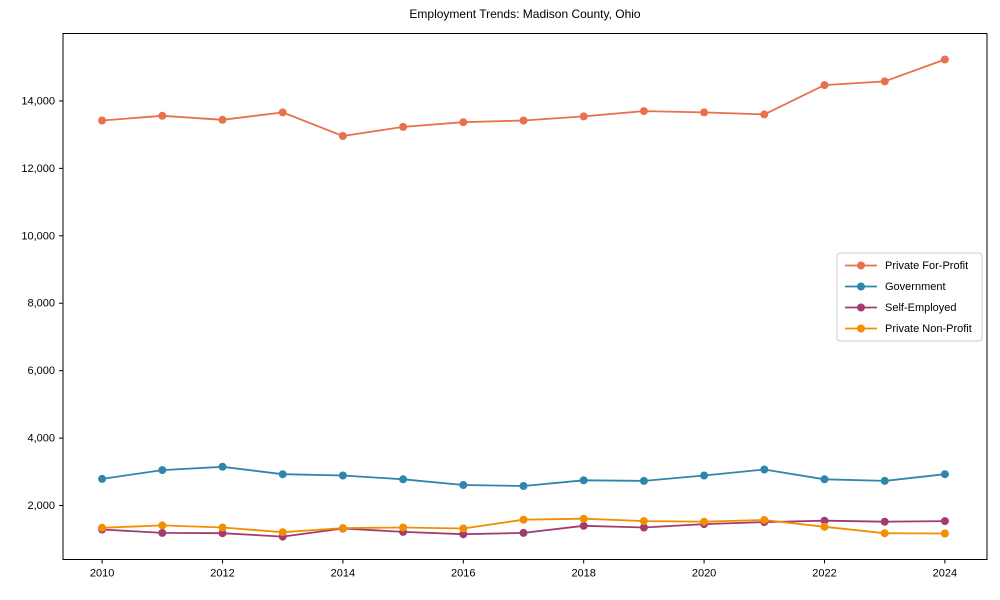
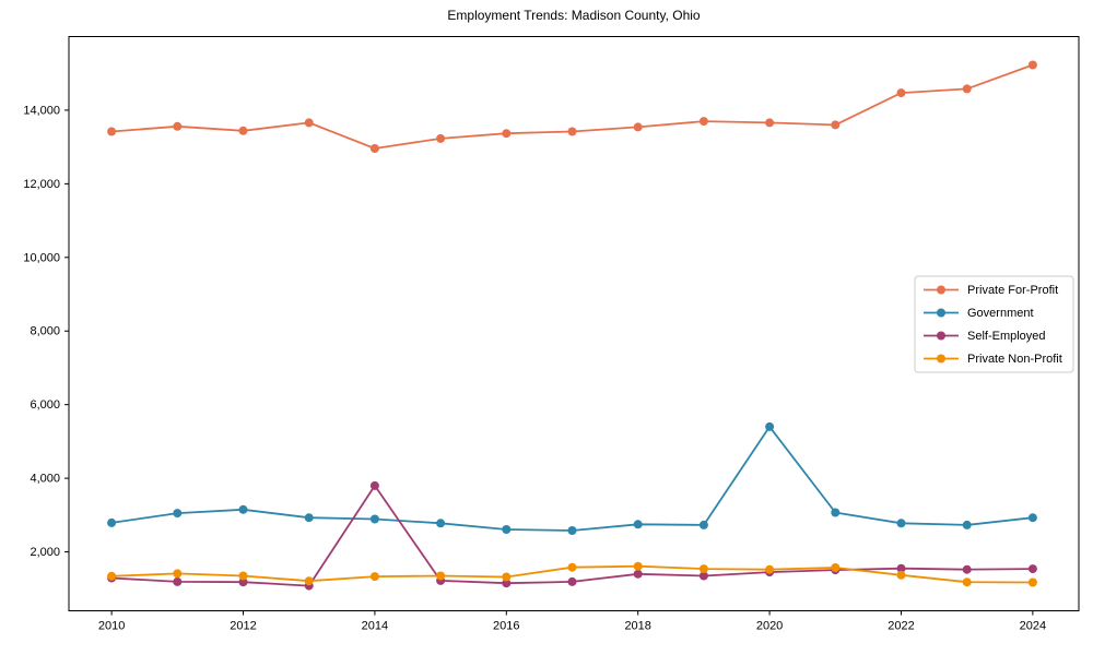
Self-Employed/2014: 1300 -> 3800
Government/2020: 2900 -> 5400
